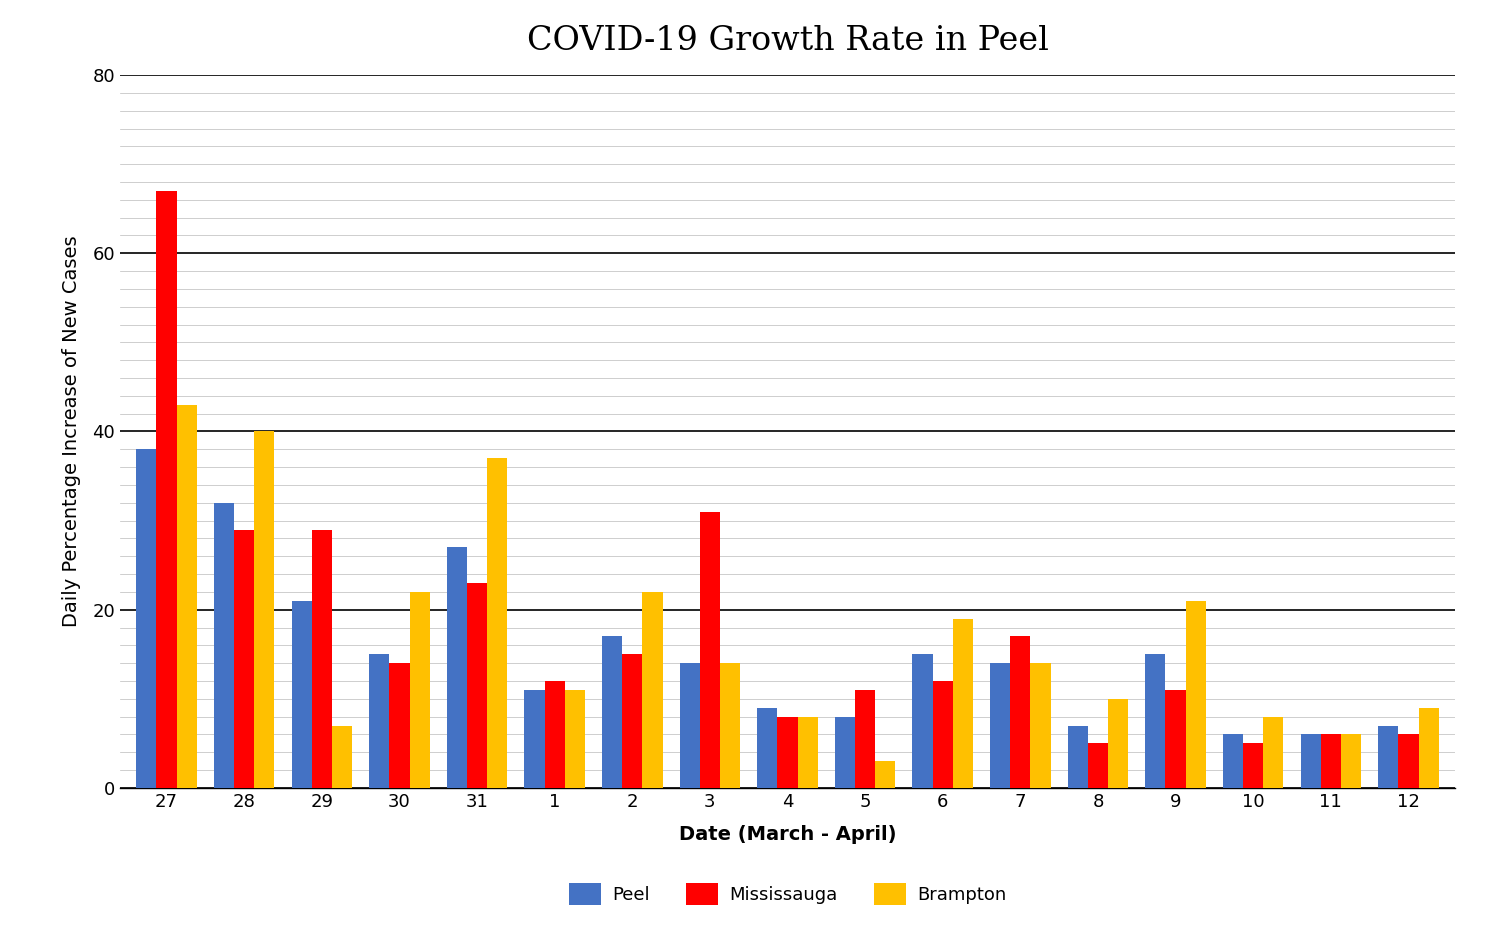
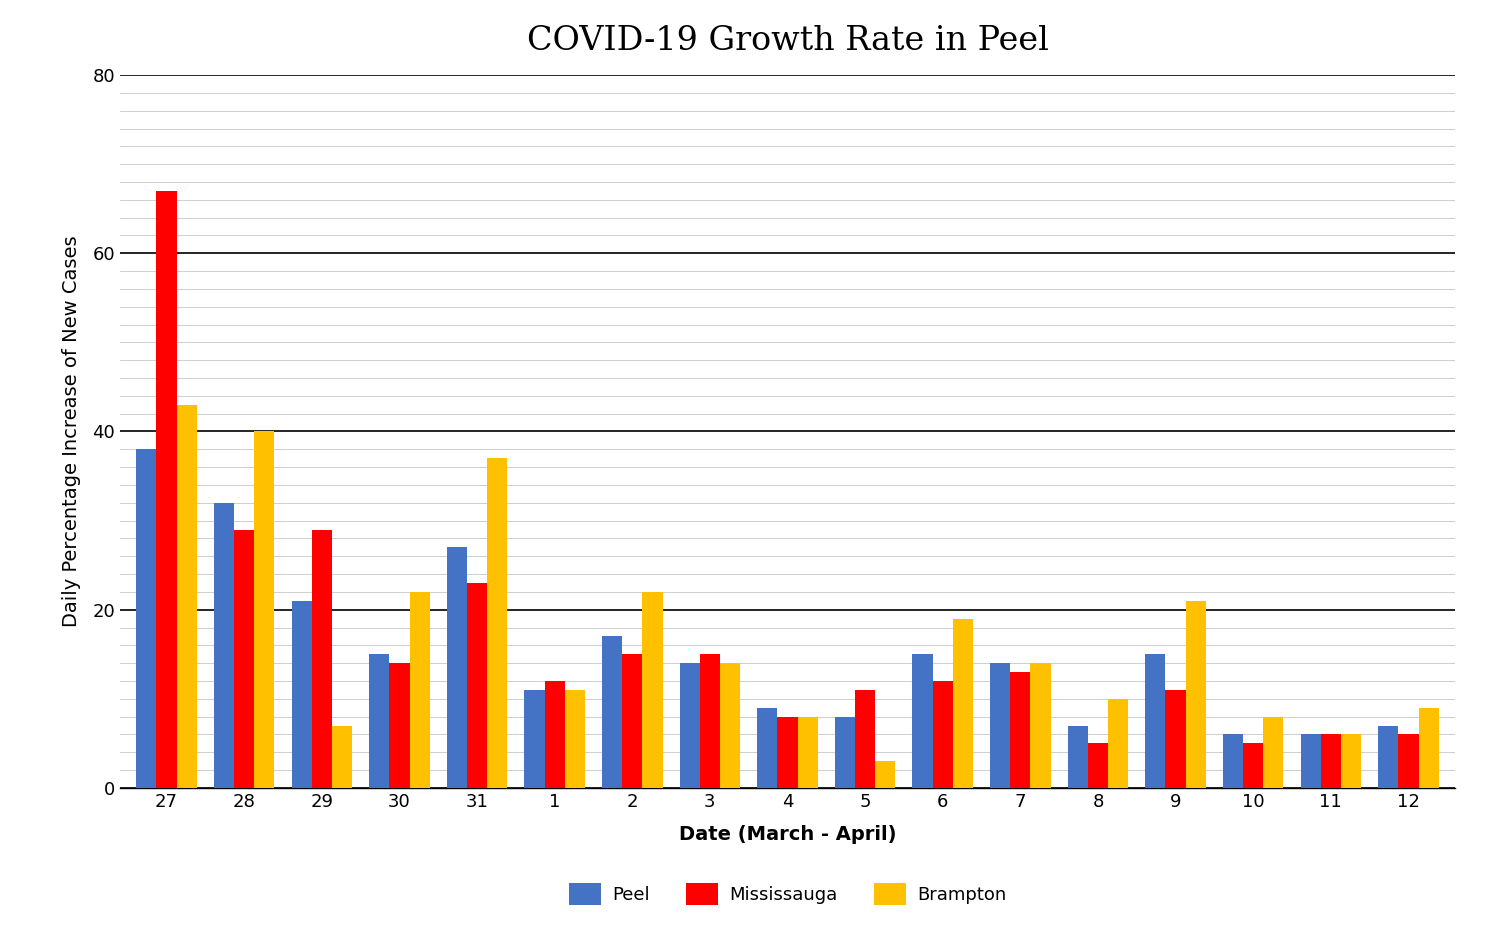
Mississauga/3: 31 -> 15
Mississauga/7: 17 -> 13
